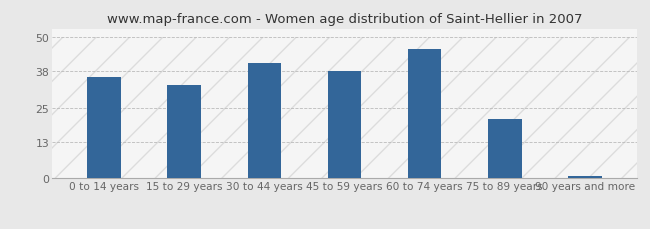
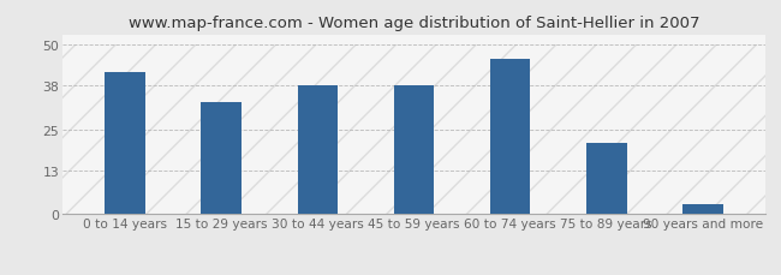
0 to 14 years: 36 -> 42
30 to 44 years: 41 -> 38
90 years and more: 1 -> 3
